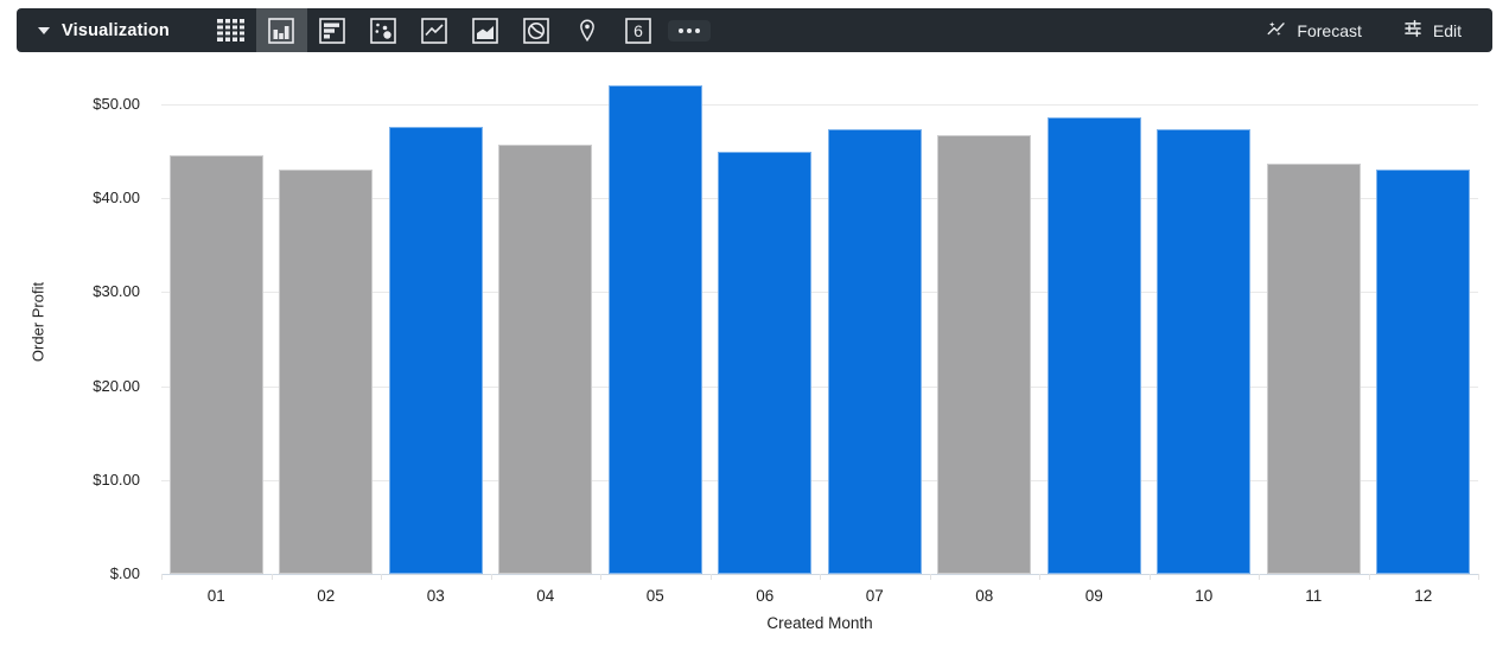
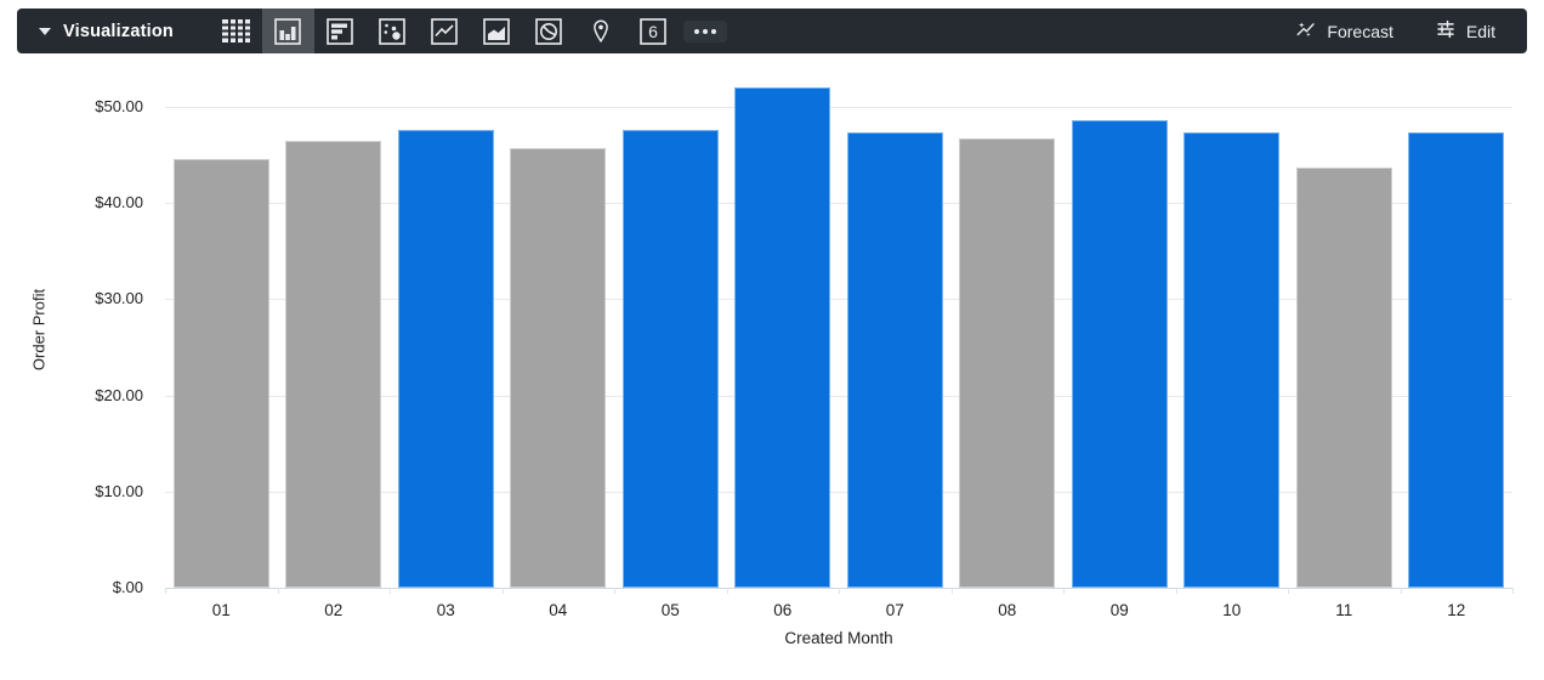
02: $43 -> $46
05: $52 -> $48
06: $45 -> $52
12: $43 -> $47
